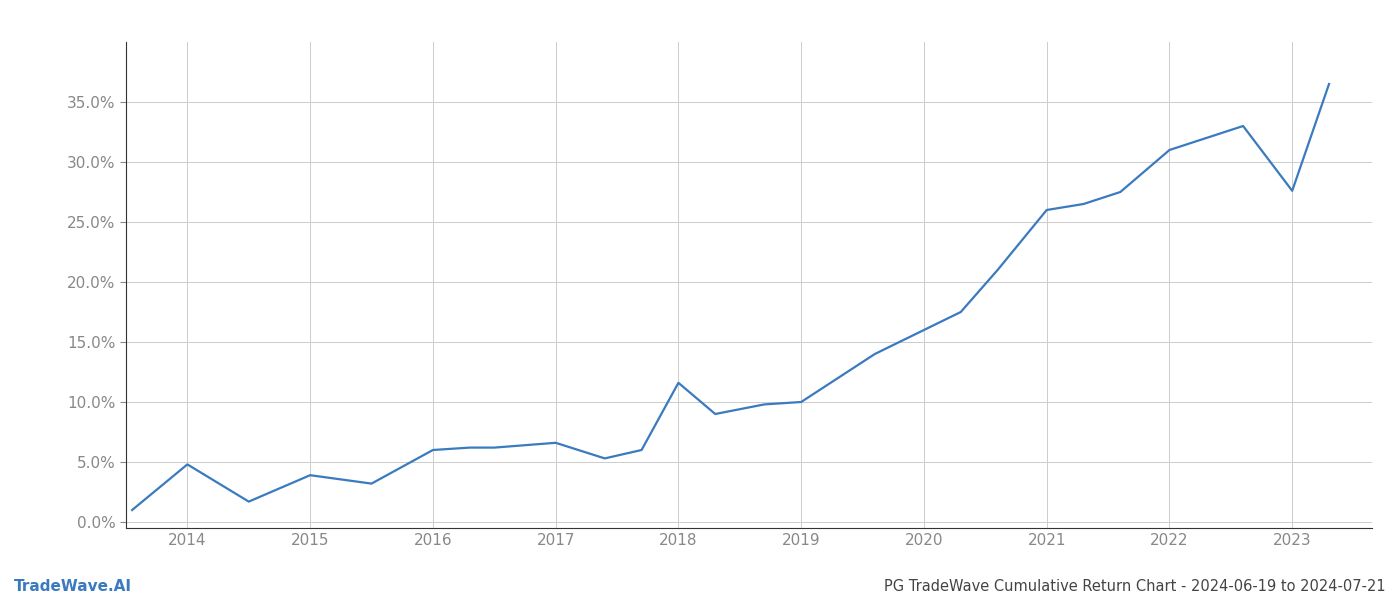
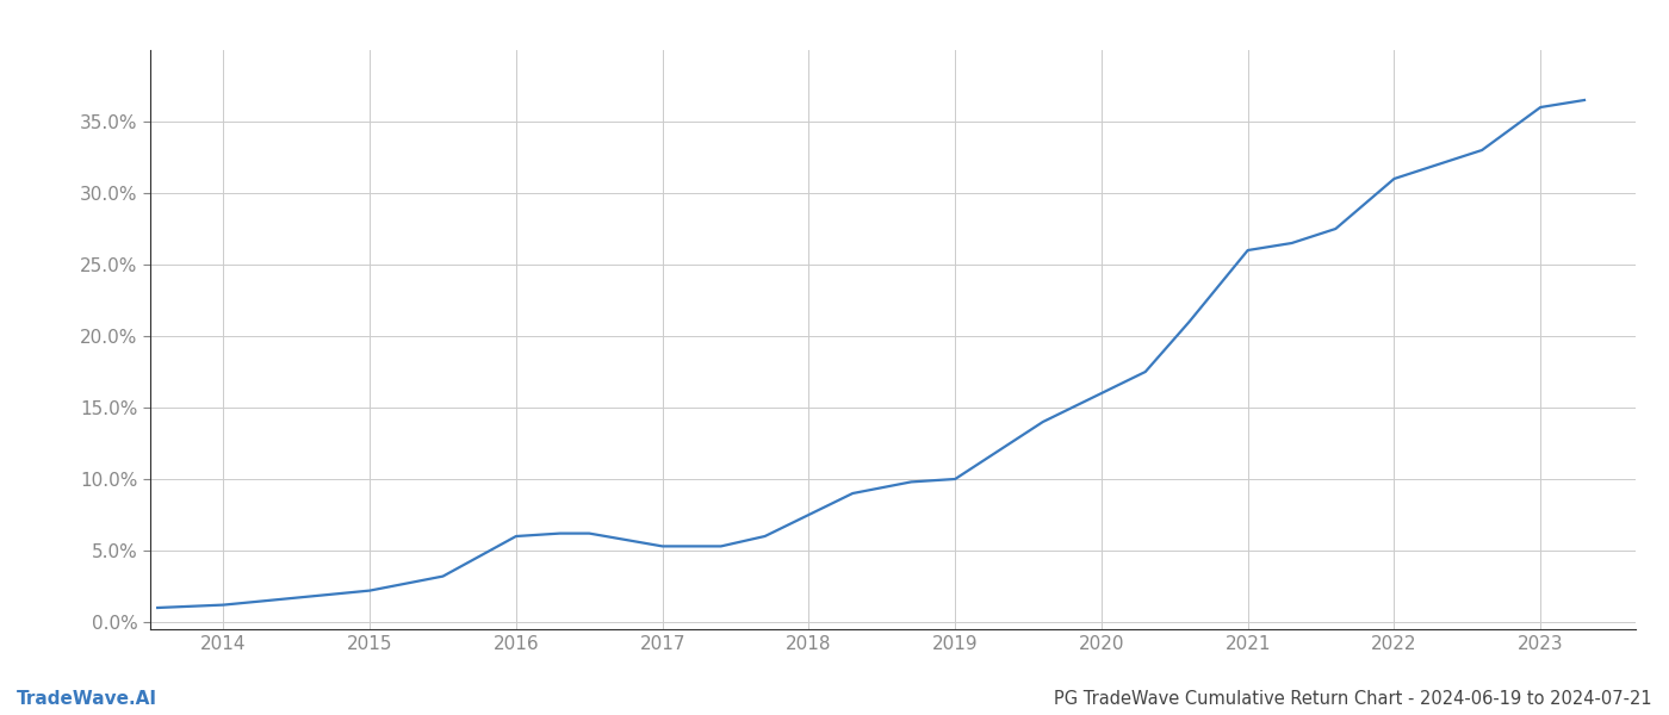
2014: 4.8% -> 1.2%
2015: 3.9% -> 2.2%
2017: 6.6% -> 5.3%
2018: 11.6% -> 7.5%
2023: 27.6% -> 36.0%
